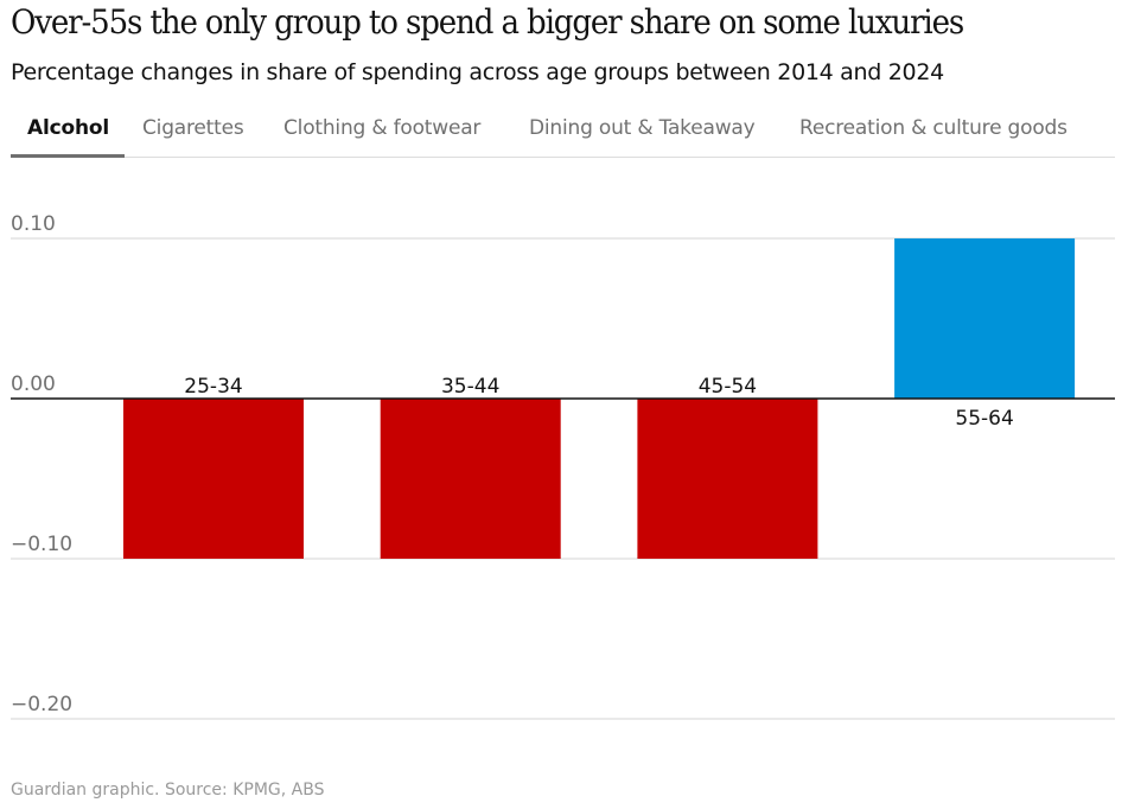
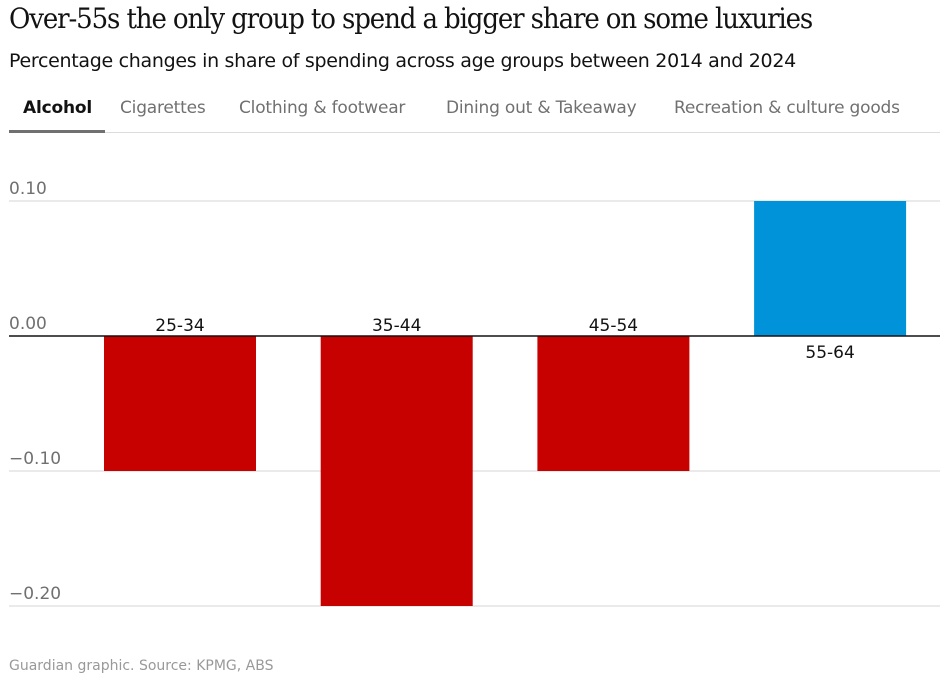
35-44: -0.1 -> -0.2
